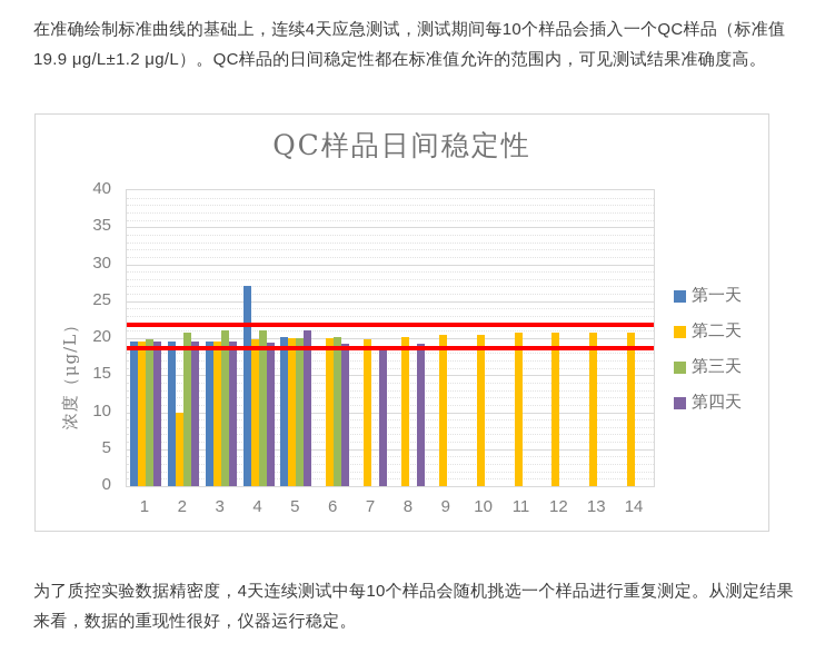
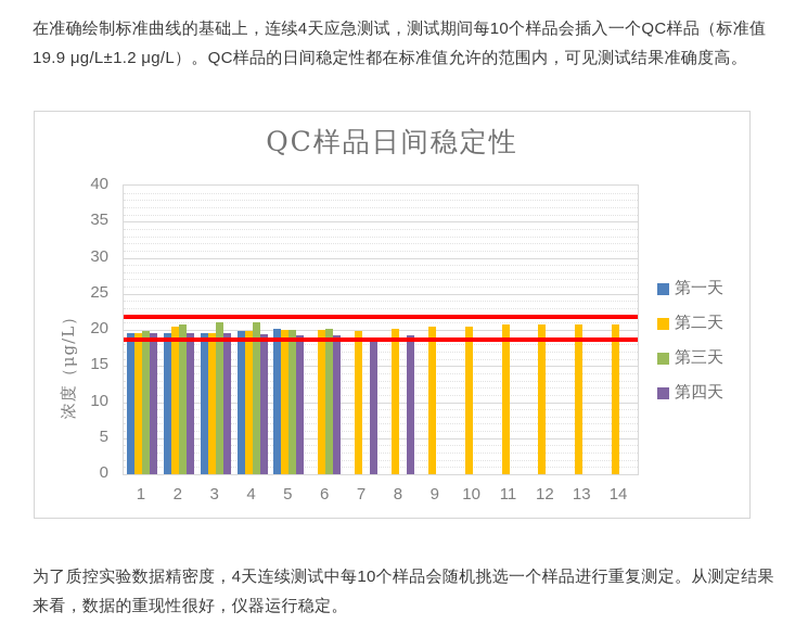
第二天/2: 10 -> 20
第一天/4: 27 -> 20
第四天/5: 21 -> 19
